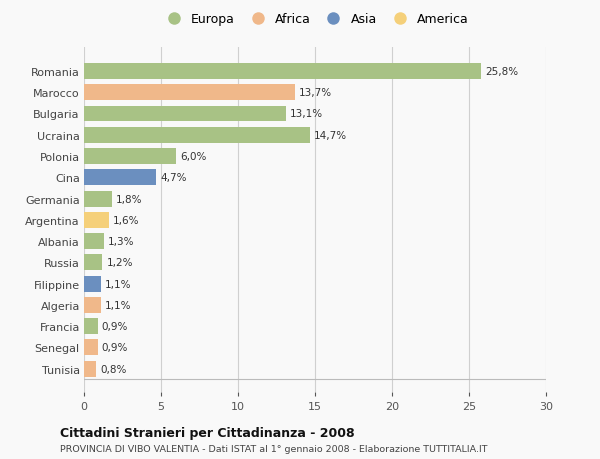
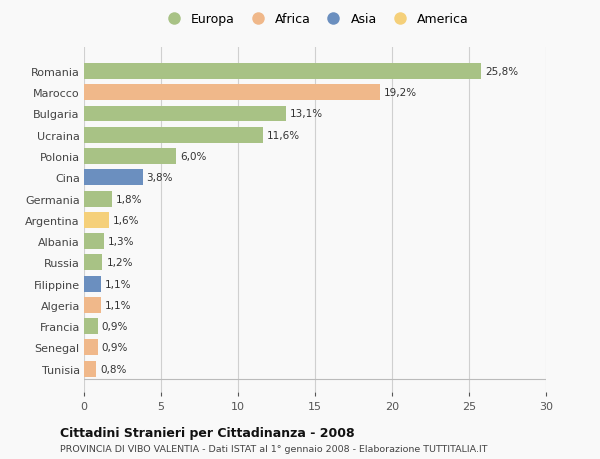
Marocco: 13,7% -> 19,2%
Ucraina: 14,7% -> 11,6%
Cina: 4,7% -> 3,8%
